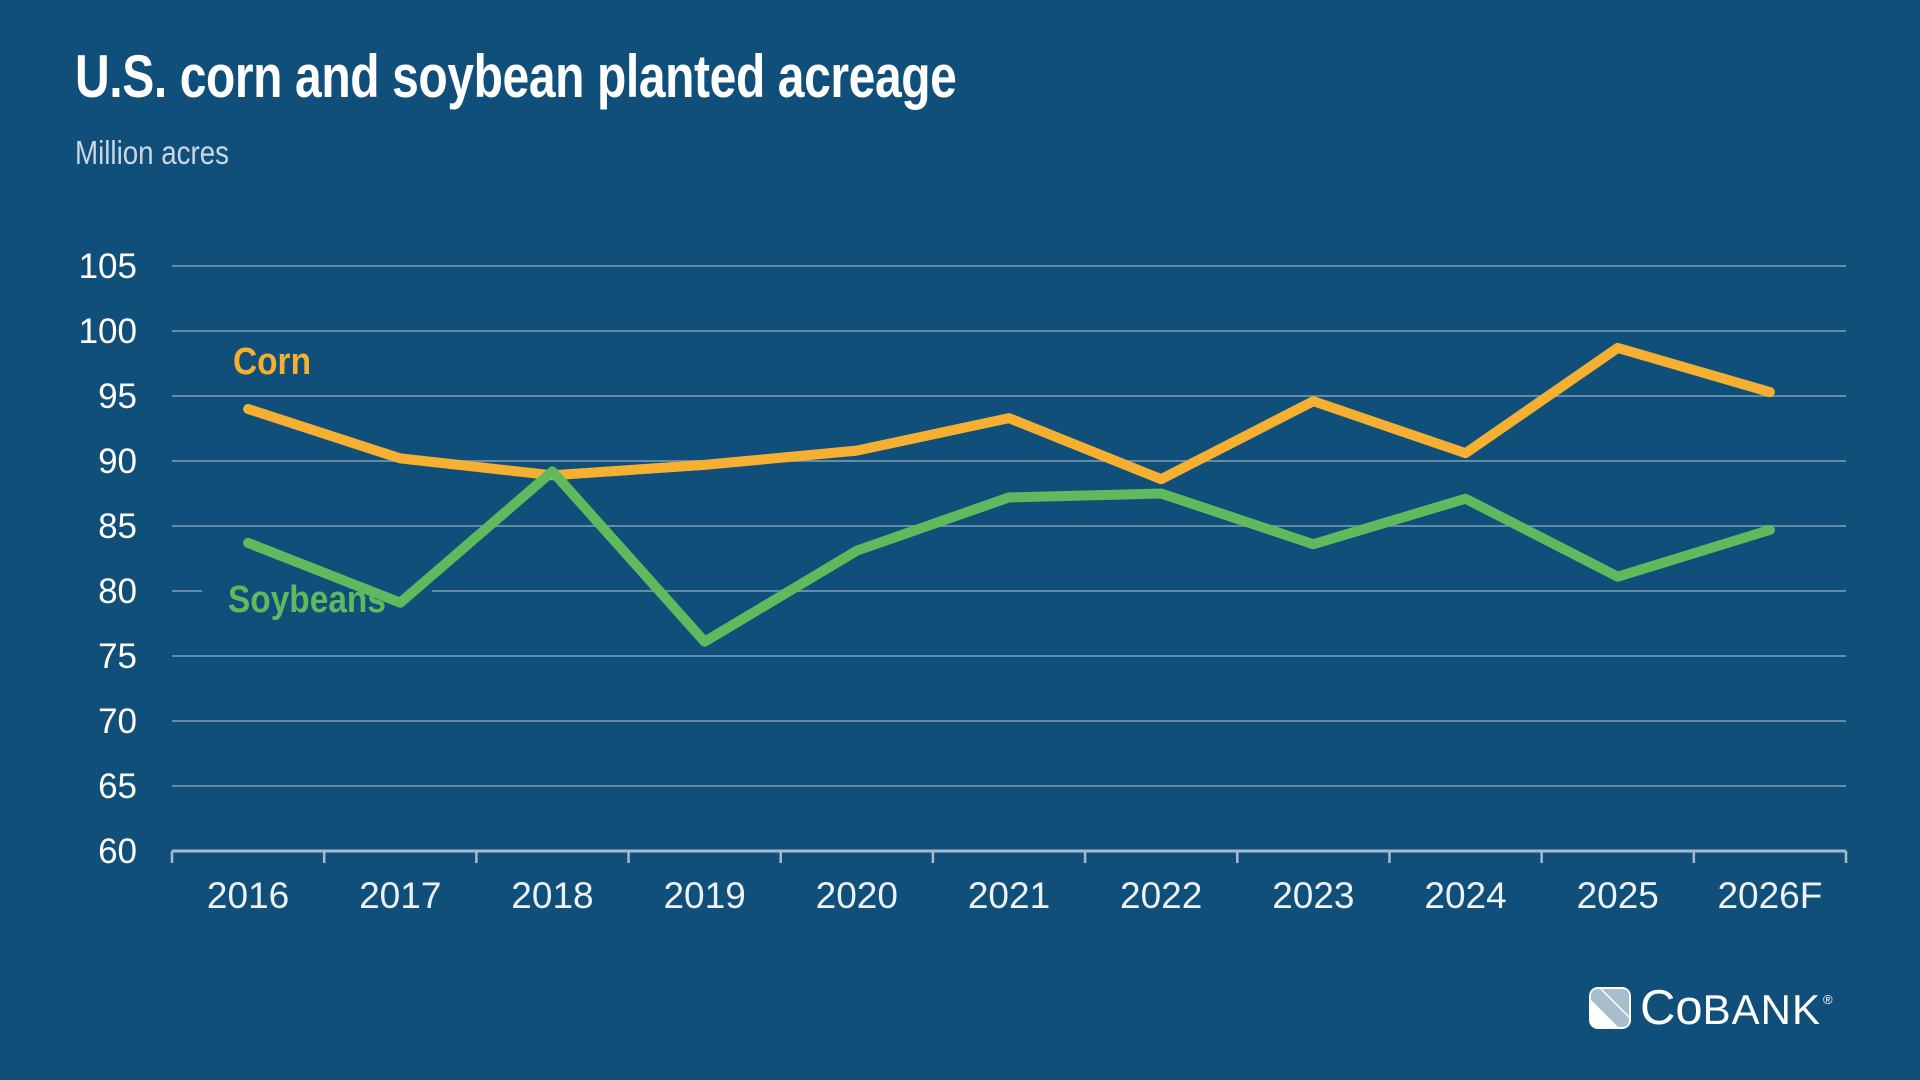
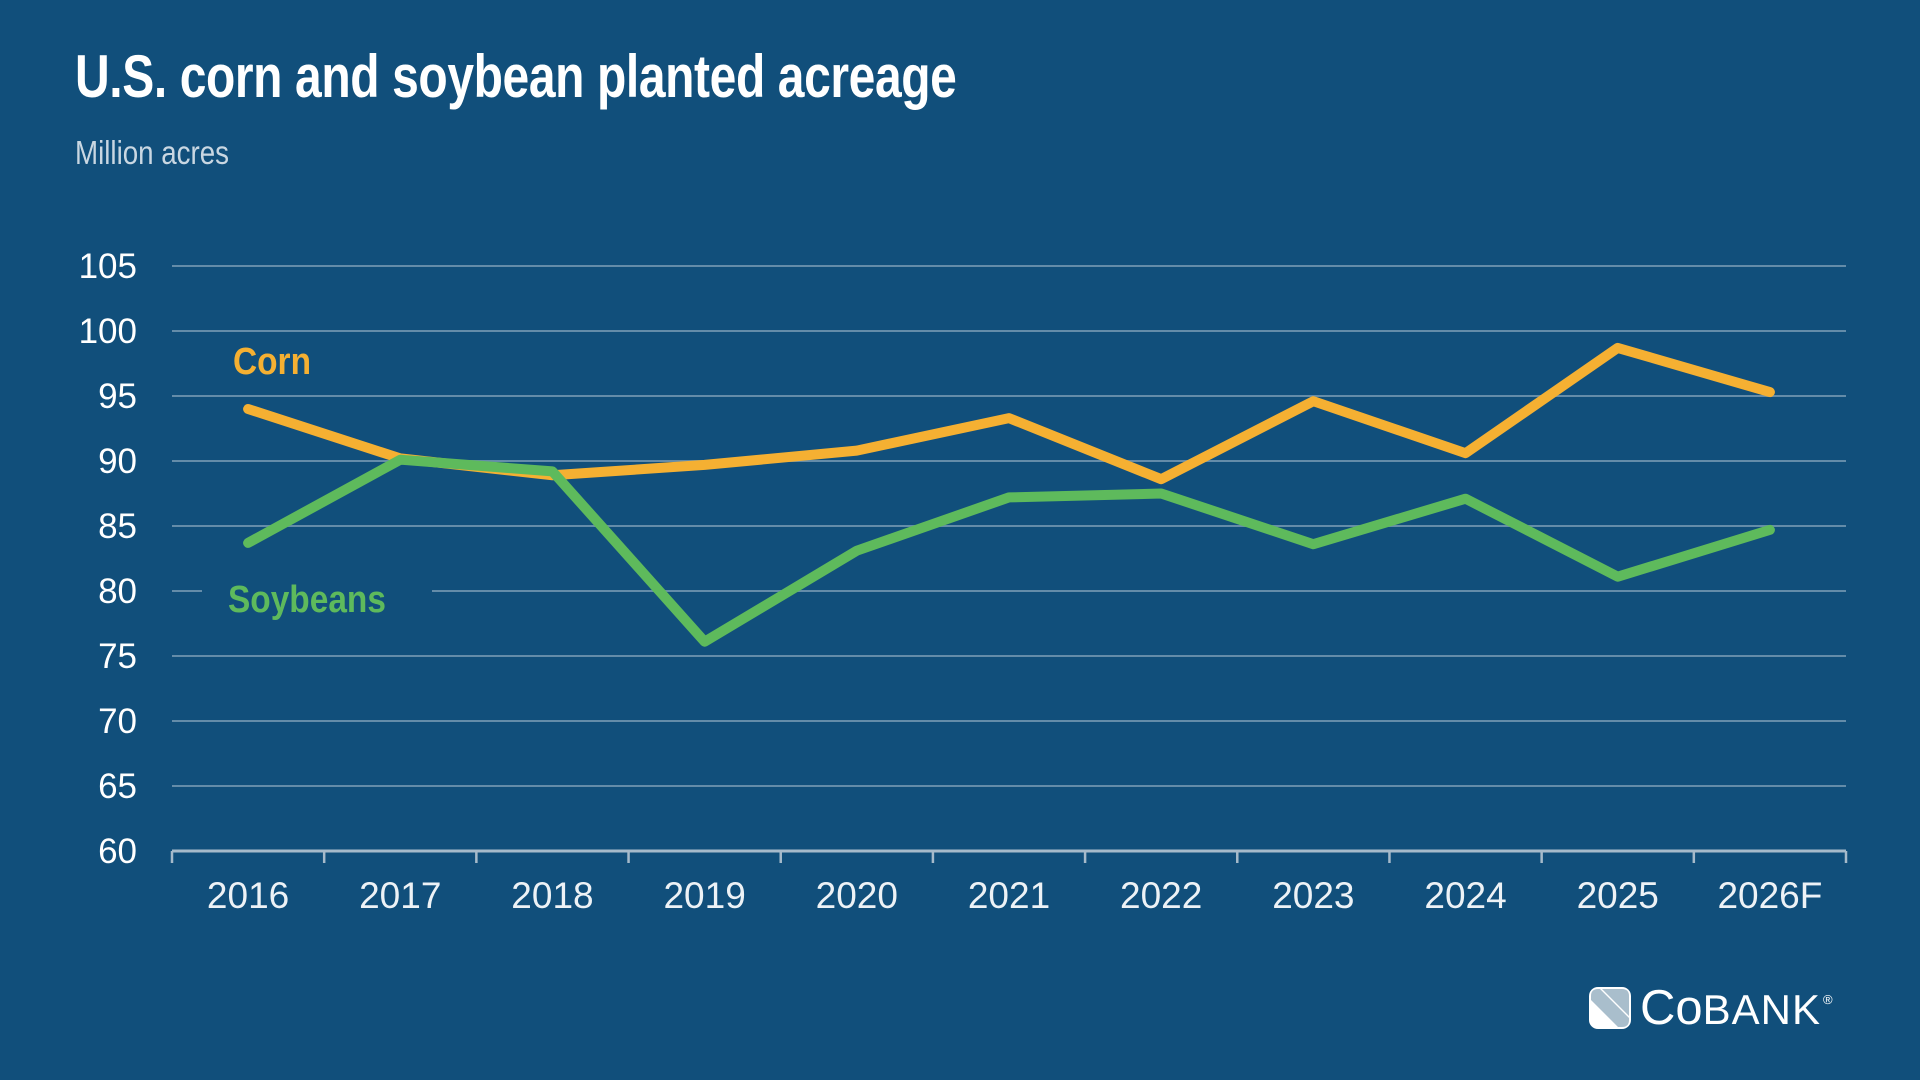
Soybeans/2017: 79.1 -> 90.1
